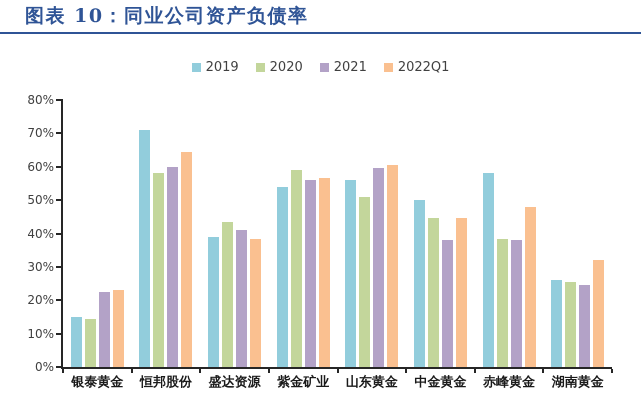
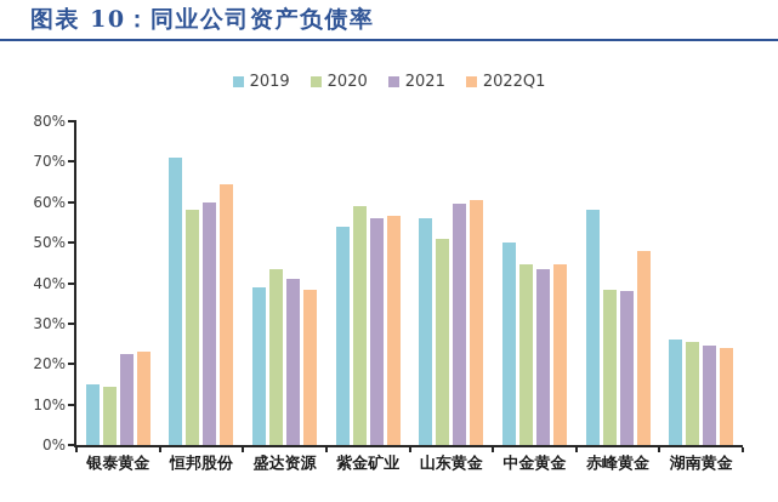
2021/中金黄金: 38% -> 44%
2022Q1/湖南黄金: 32% -> 24%
